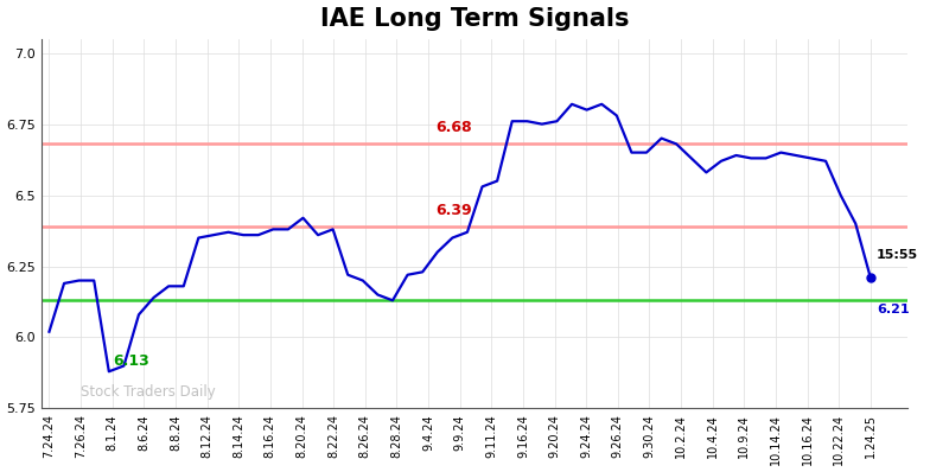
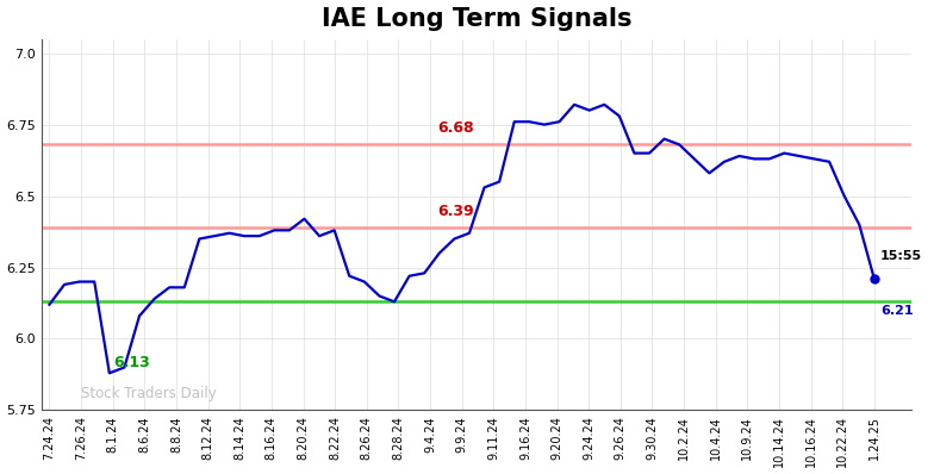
7.24.24: 6.02 -> 6.12
